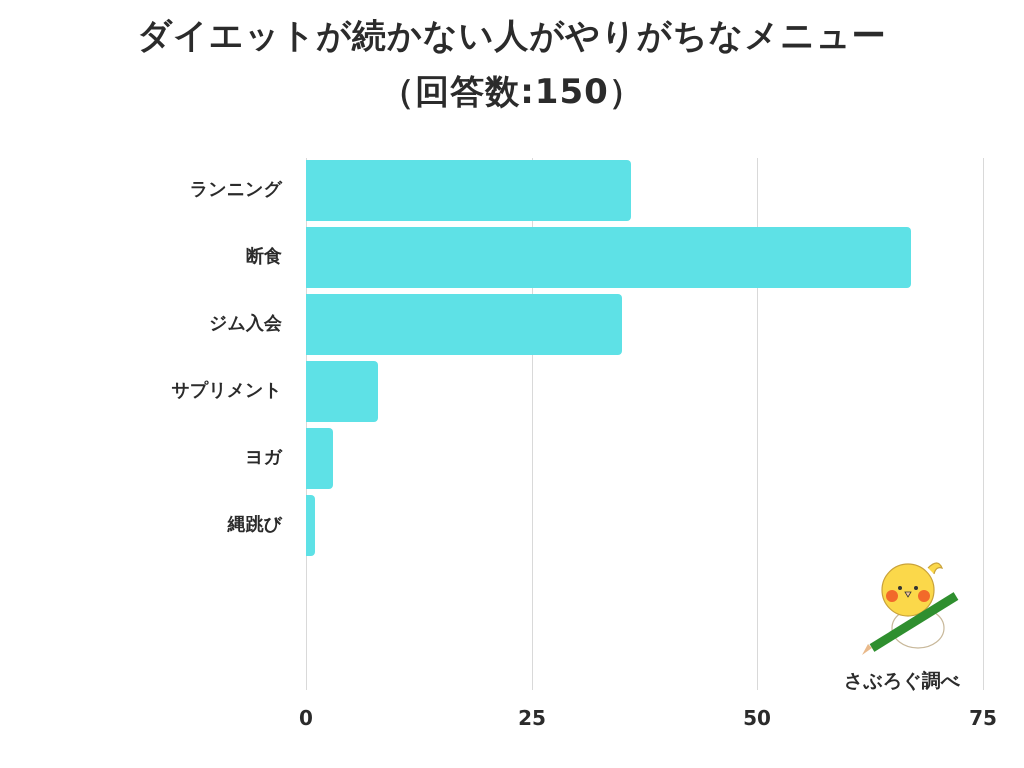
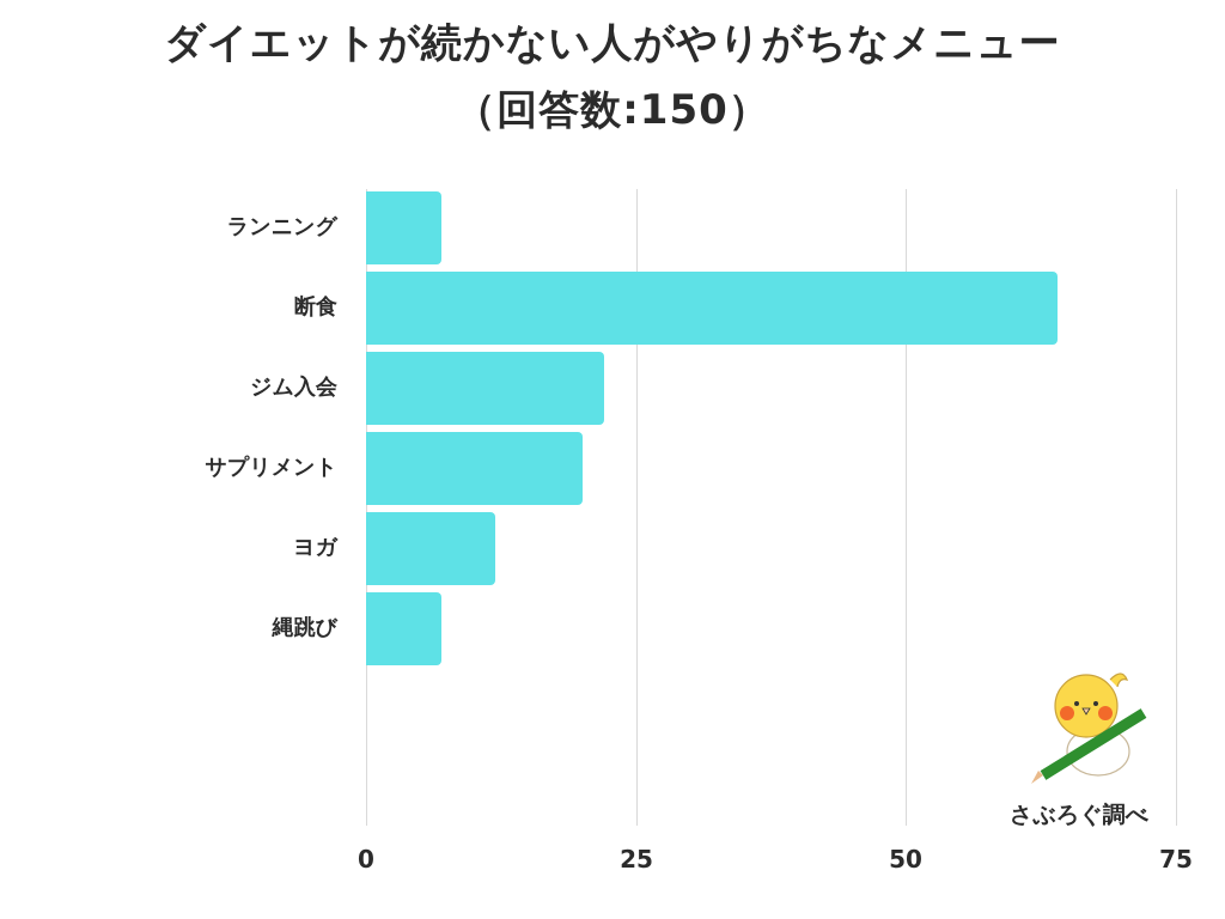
ランニング: 36 -> 7
断食: 67 -> 64
ジム入会: 35 -> 22
サプリメント: 8 -> 20
ヨガ: 3 -> 12
縄跳び: 1 -> 7
